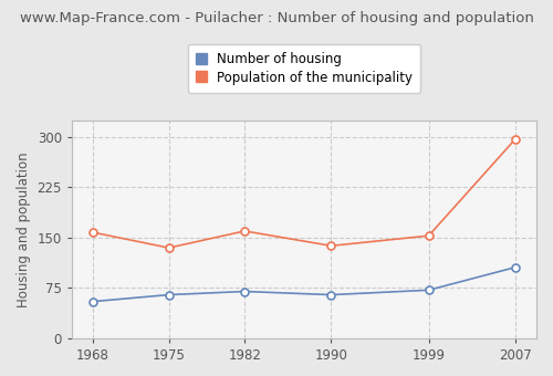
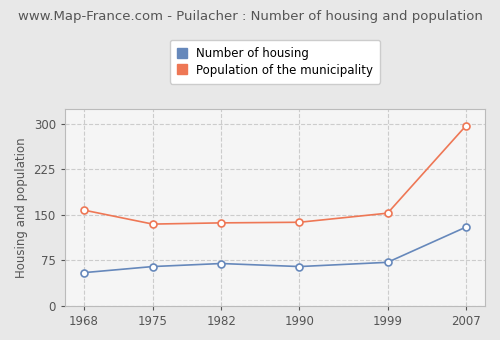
Population of the municipality/1982: 160 -> 137
Number of housing/2007: 106 -> 130
